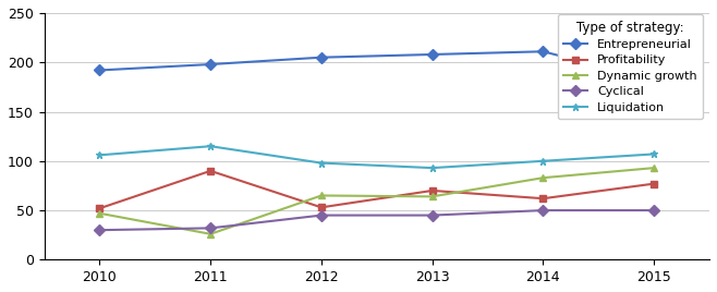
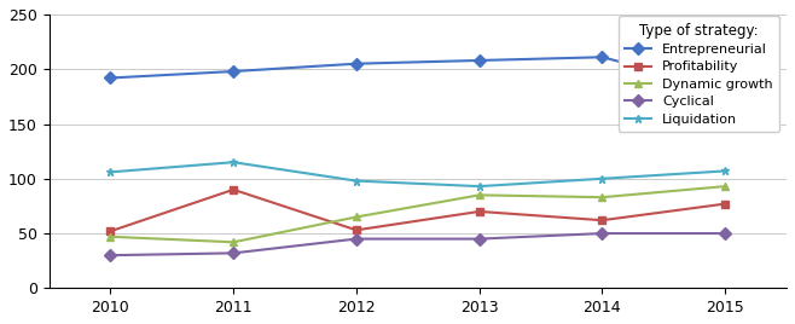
Dynamic growth/2011: 26 -> 42
Dynamic growth/2013: 64 -> 85
